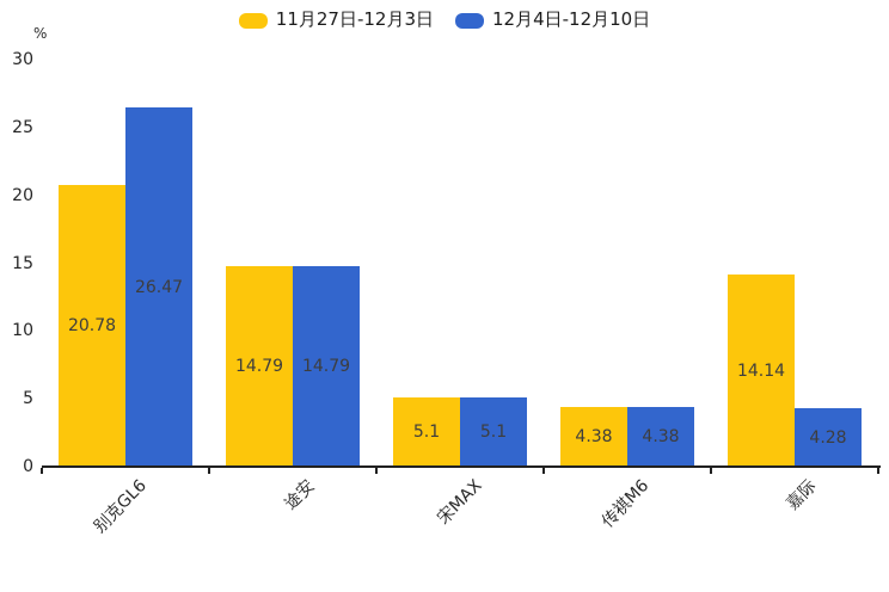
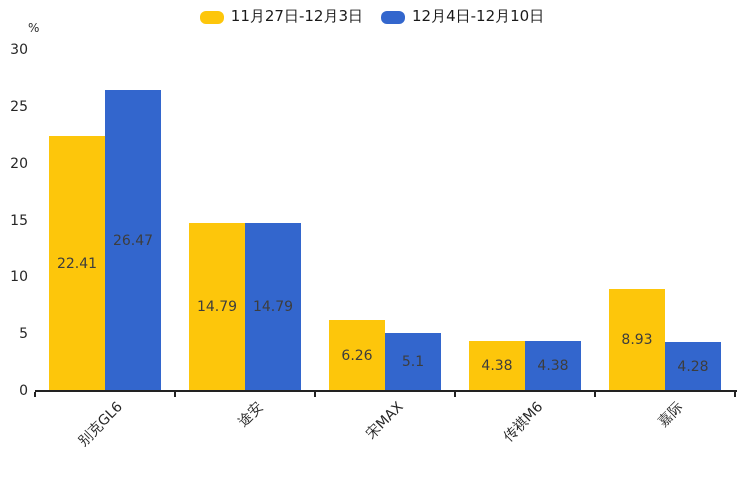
11月27日-12月3日/别克GL6: 20.78 -> 22.41
11月27日-12月3日/宋MAX: 5.1 -> 6.26
11月27日-12月3日/嘉际: 14.14 -> 8.93
